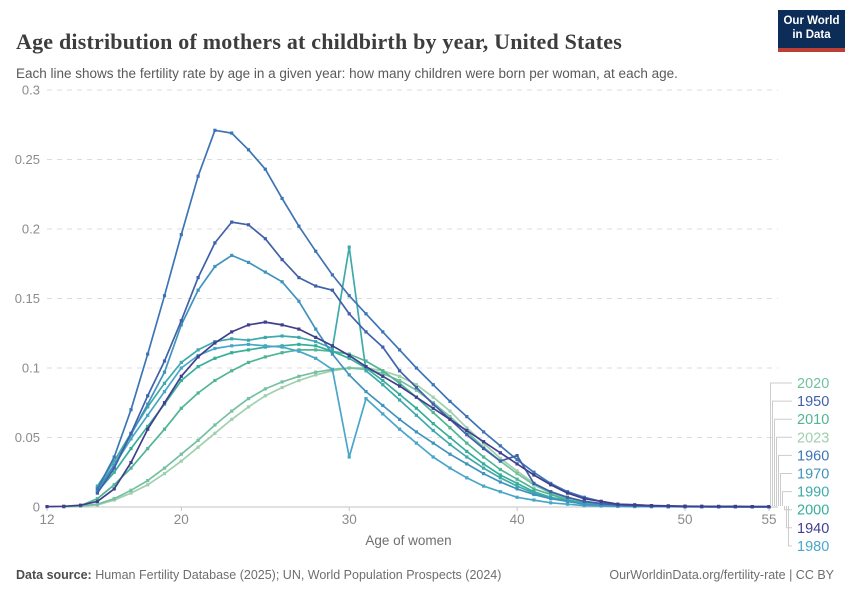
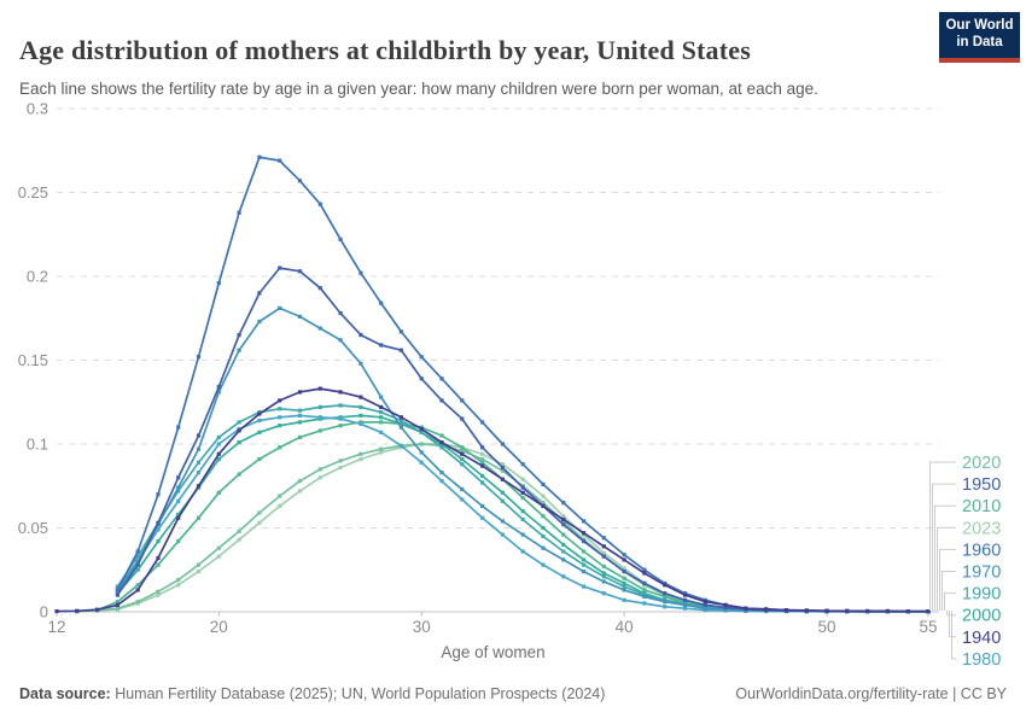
1990/30: 0.187 -> 0.107
1980/30: 0.036 -> 0.089
1950/40: 0.037 -> 0.024
